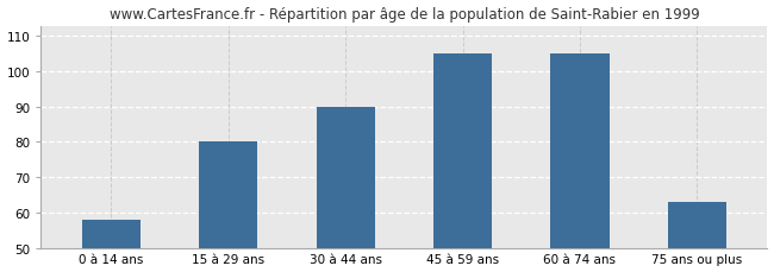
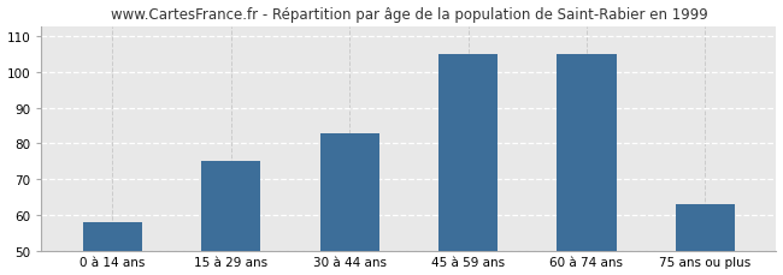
15 à 29 ans: 80 -> 75
30 à 44 ans: 90 -> 83
